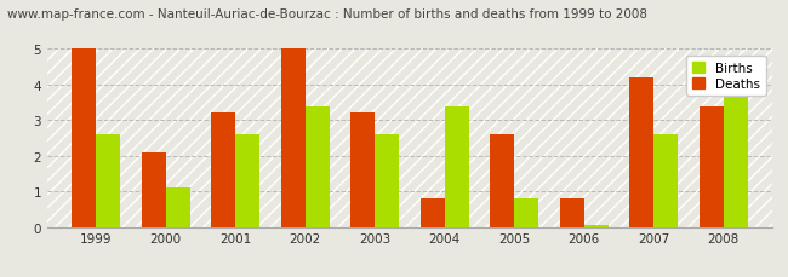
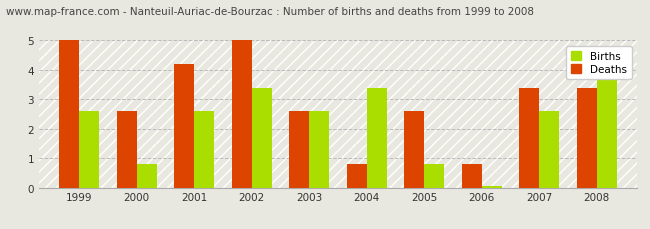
Deaths/2000: 2.1 -> 2.6
Births/2000: 1.10 -> 0.80
Deaths/2001: 3.2 -> 4.2
Deaths/2003: 3.2 -> 2.6
Deaths/2007: 4.2 -> 3.4
